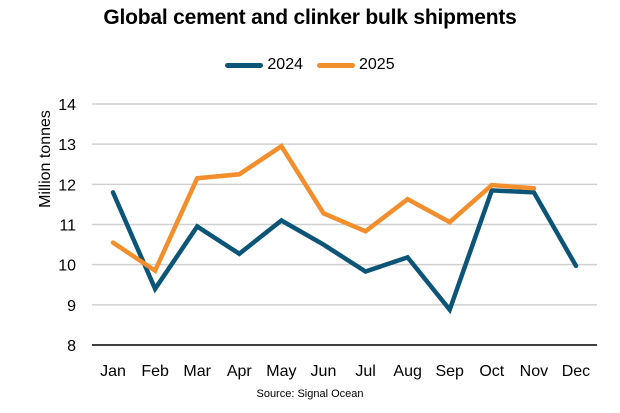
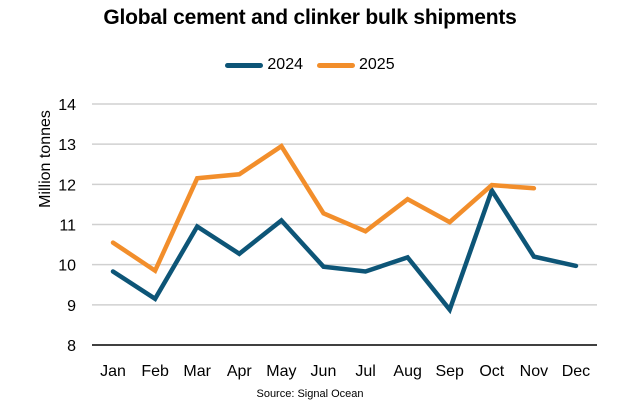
2024/Jan: 11.8 -> 9.8
2024/Feb: 9.4 -> 9.2
2024/Jun: 10.5 -> 9.9
2024/Nov: 11.8 -> 10.2
